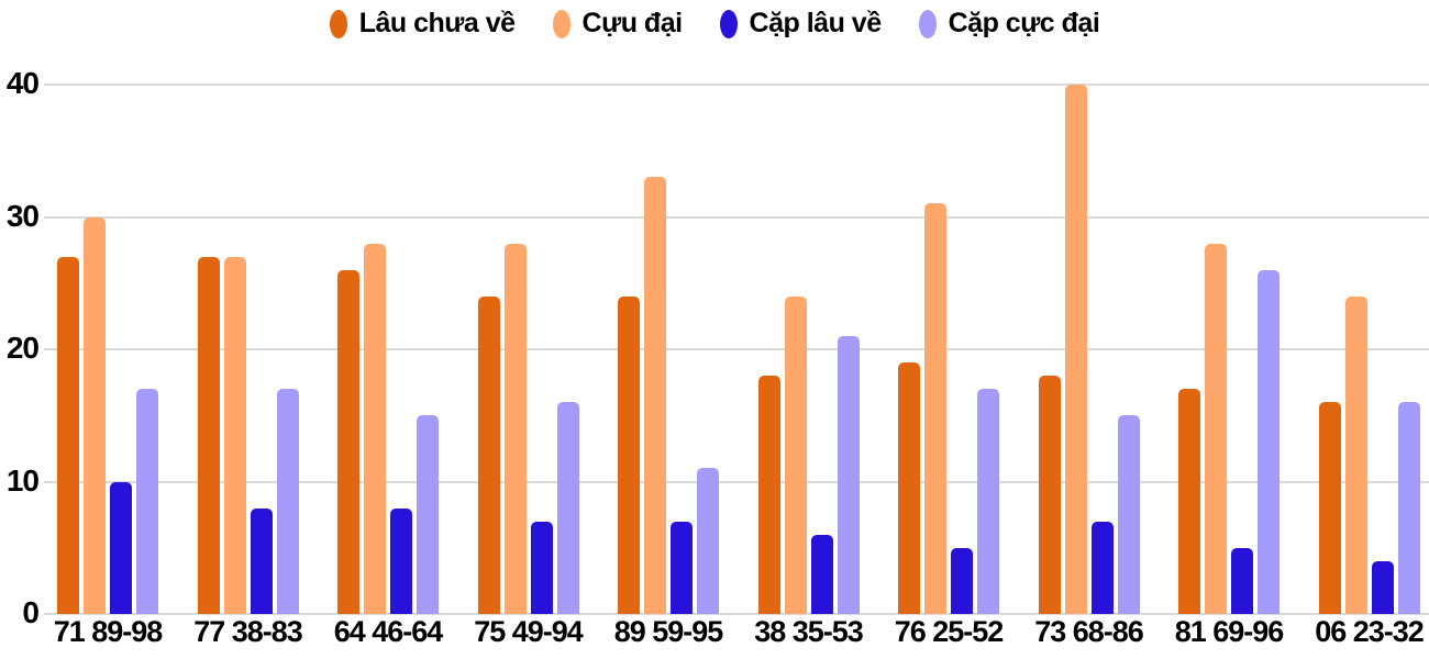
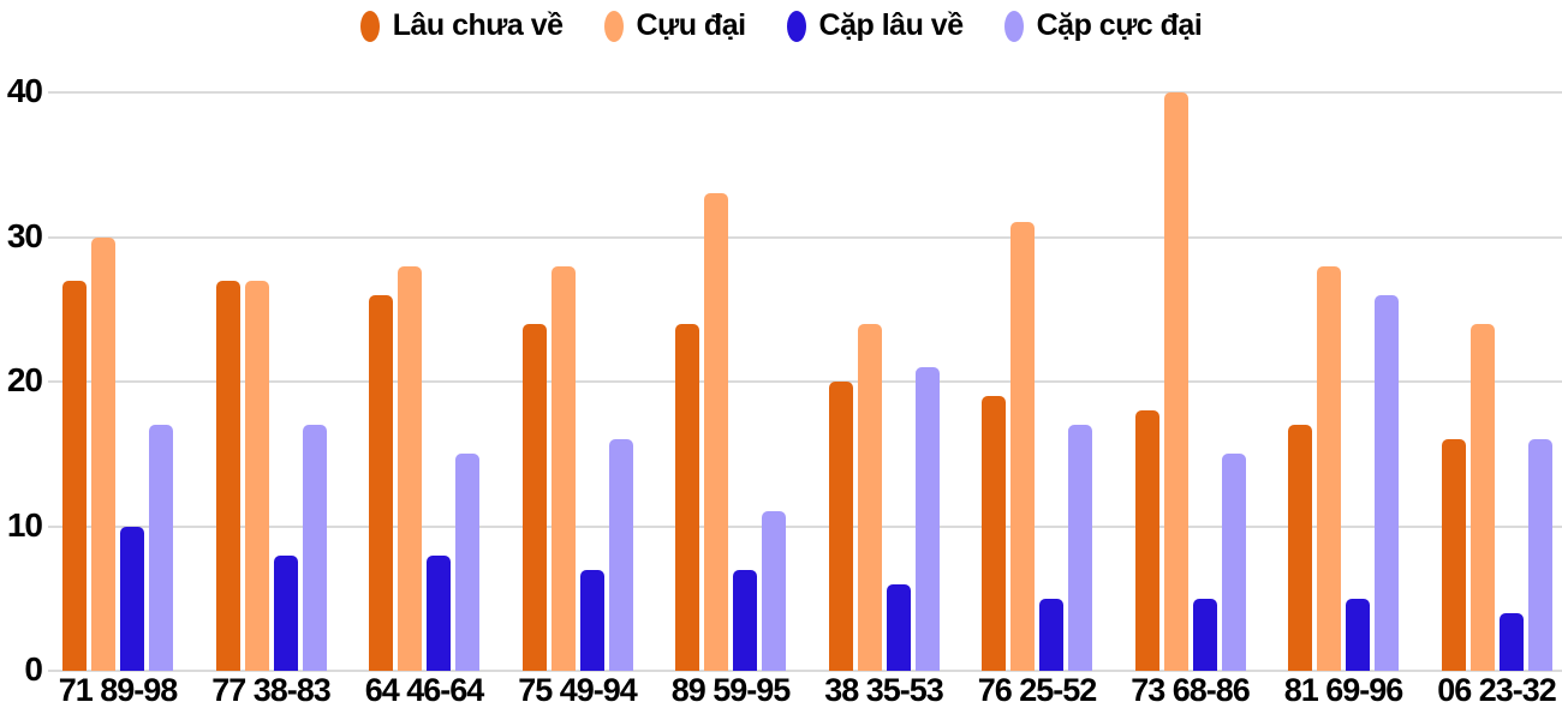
Lâu chưa về/38 35-53: 18 -> 20
Cặp lâu về/73 68-86: 7 -> 5
